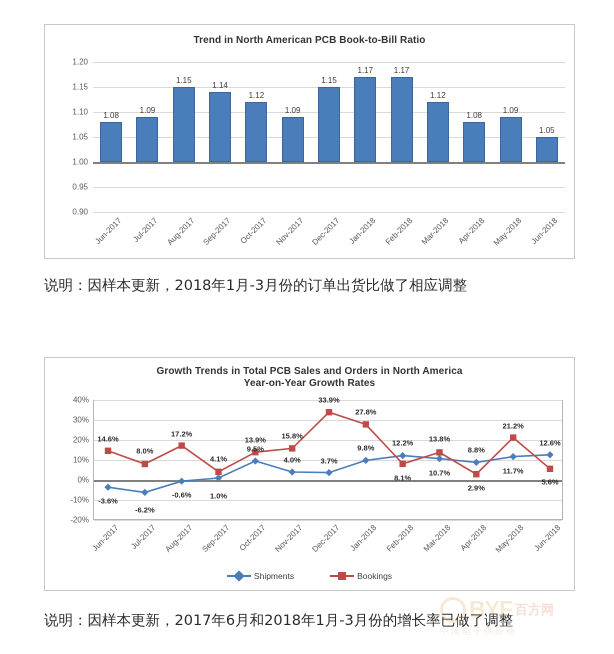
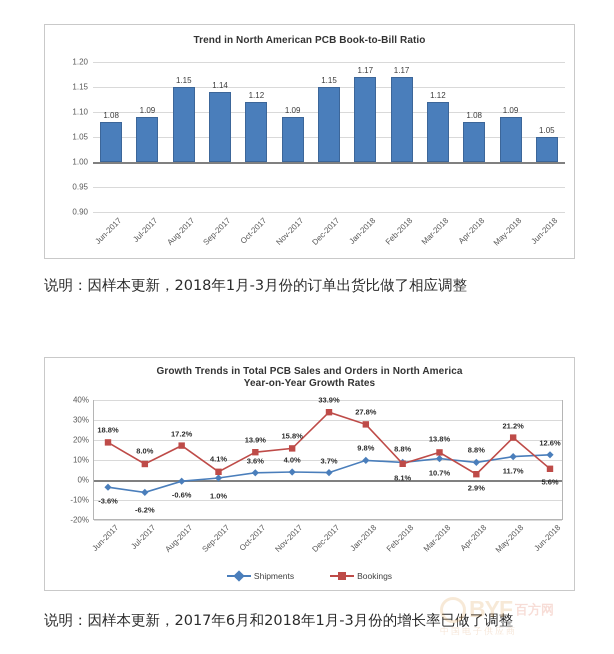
Growth Trends in Total PCB Sales and Orders in North America/Bookings/Jun-2017: 14.6% -> 18.8%
Growth Trends in Total PCB Sales and Orders in North America/Shipments/Oct-2017: 9.5% -> 3.6%
Growth Trends in Total PCB Sales and Orders in North America/Shipments/Feb-2018: 12.2% -> 8.8%
